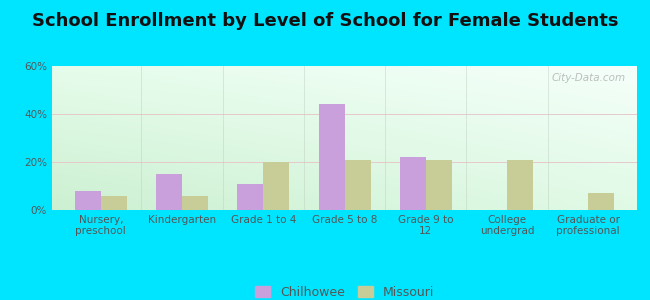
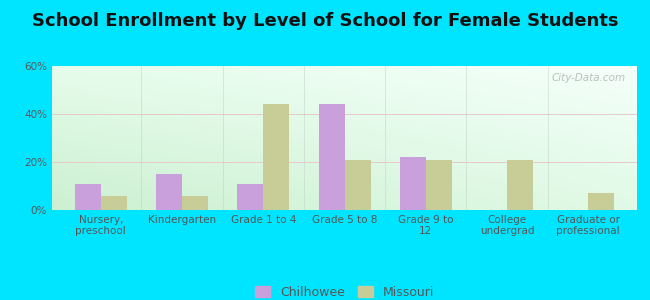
Chilhowee/Nursery, preschool: 8% -> 11%
Missouri/Grade 1 to 4: 20% -> 44%
